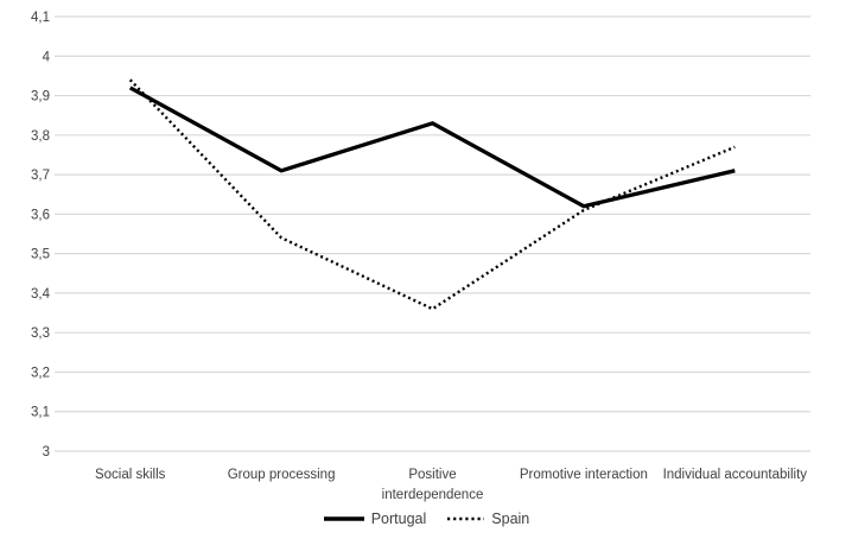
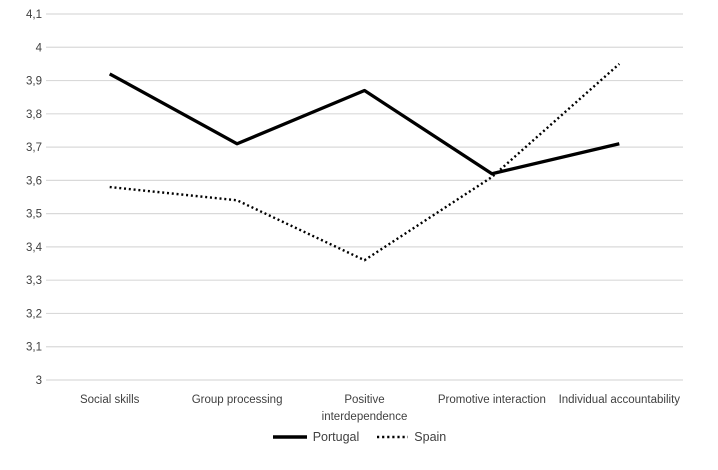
Spain/Social skills: 3,94 -> 3,58
Portugal/Positive interdependence: 3,83 -> 3,87
Spain/Individual accountability: 3,77 -> 3,95
